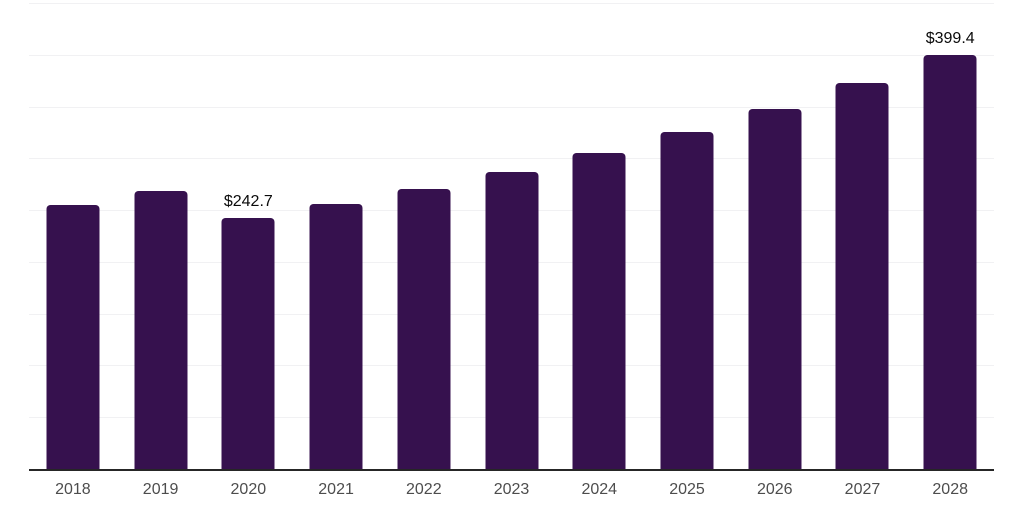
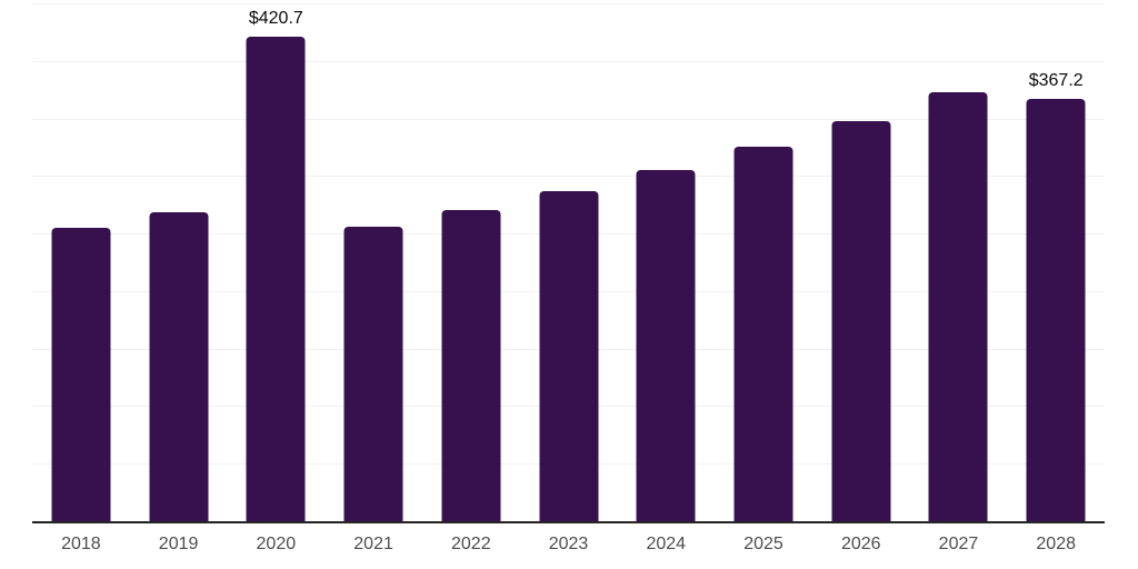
2020: $242.7 -> $420.7
2028: $399.4 -> $367.2
